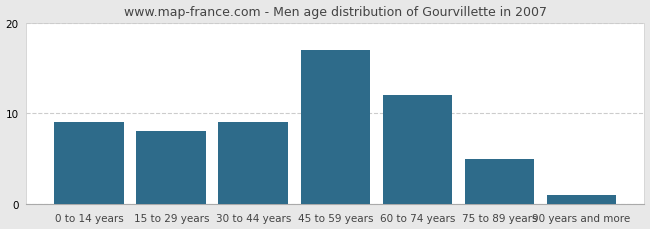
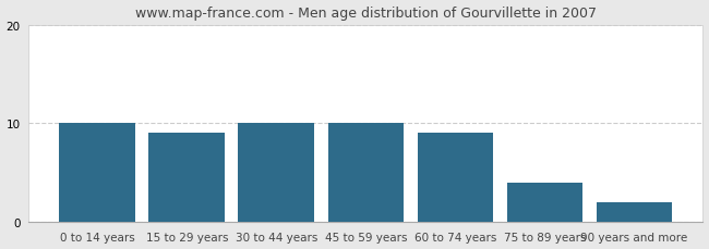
0 to 14 years: 9 -> 10
15 to 29 years: 8 -> 9
30 to 44 years: 9 -> 10
45 to 59 years: 17 -> 10
60 to 74 years: 12 -> 9
75 to 89 years: 5 -> 4
90 years and more: 1 -> 2
